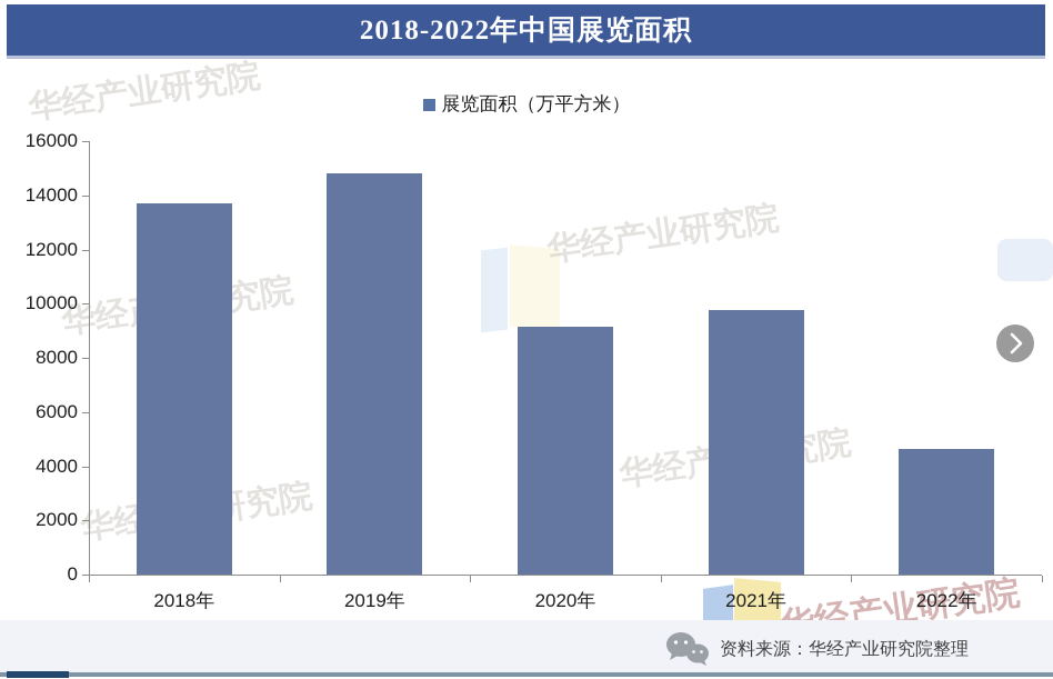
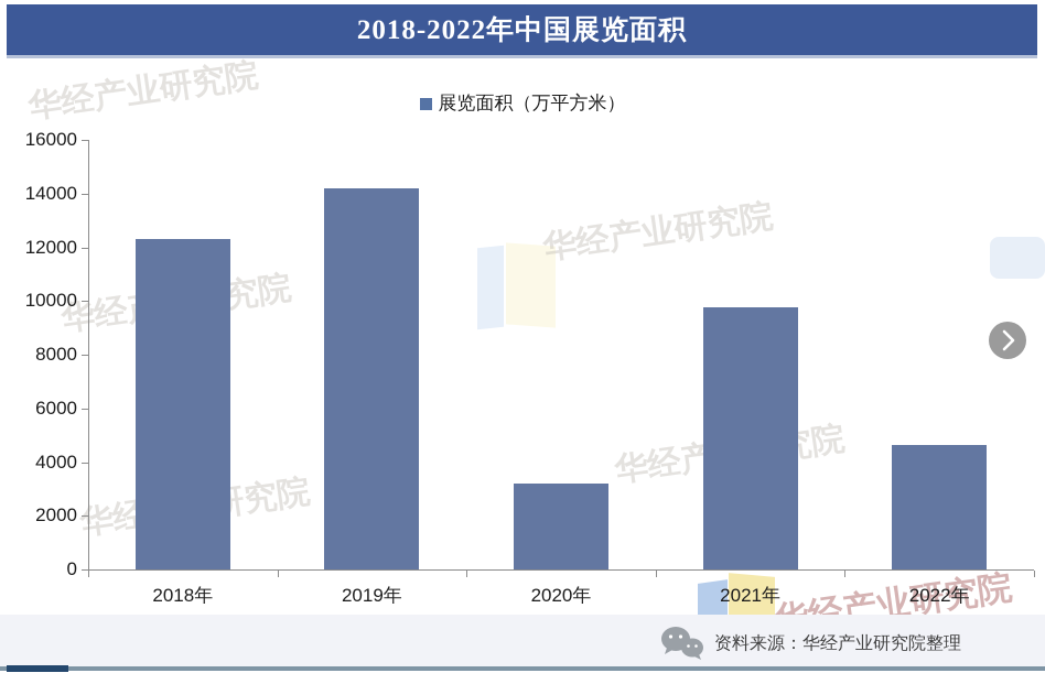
2018年: 13700 -> 12300
2019年: 14800 -> 14200
2020年: 9200 -> 3200
